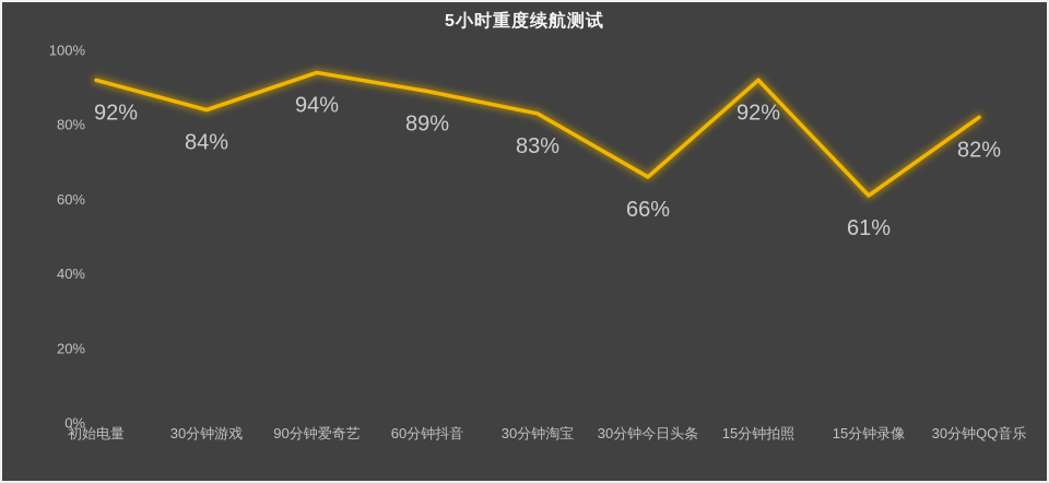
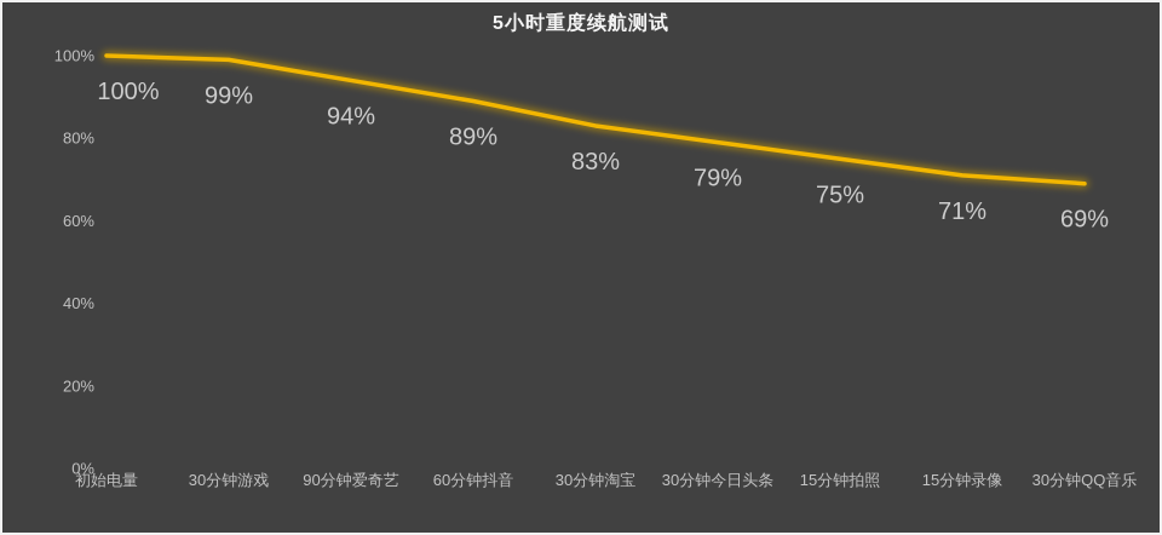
初始电量: 92% -> 100%
30分钟游戏: 84% -> 99%
30分钟今日头条: 66% -> 79%
15分钟拍照: 92% -> 75%
15分钟录像: 61% -> 71%
30分钟QQ音乐: 82% -> 69%
